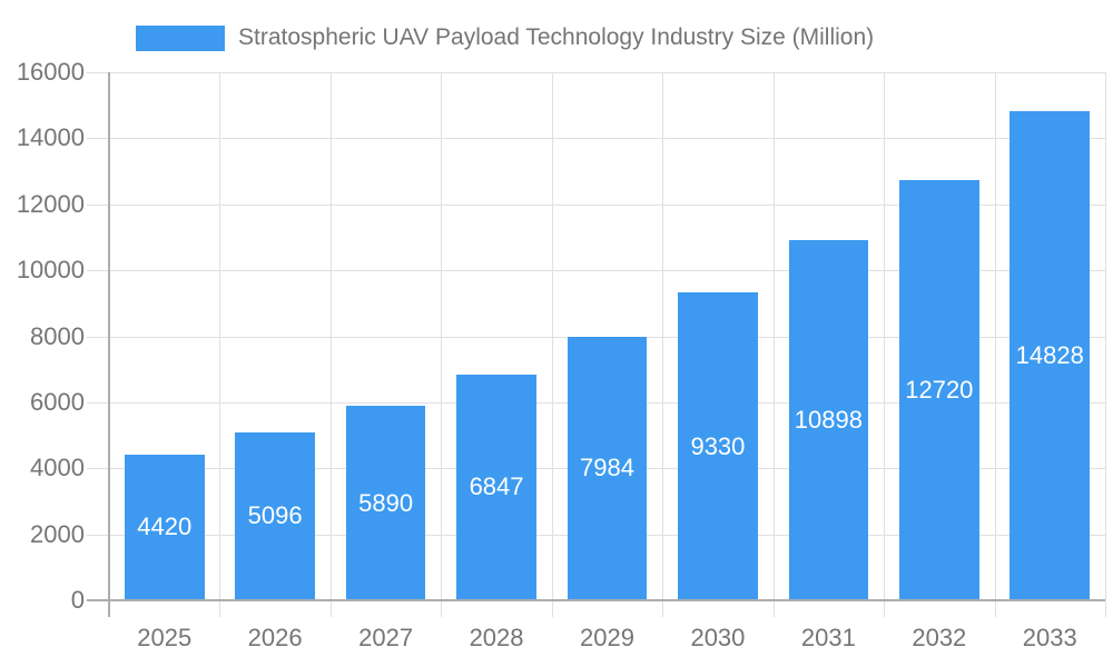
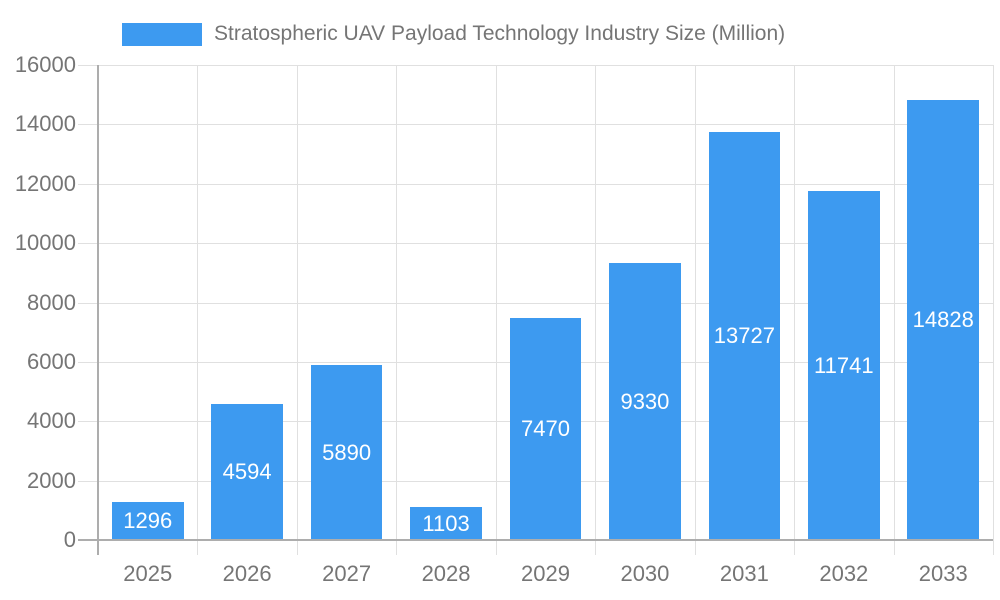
2025: 4420 -> 1296
2026: 5096 -> 4594
2028: 6847 -> 1103
2029: 7984 -> 7470
2031: 10898 -> 13727
2032: 12720 -> 11741
